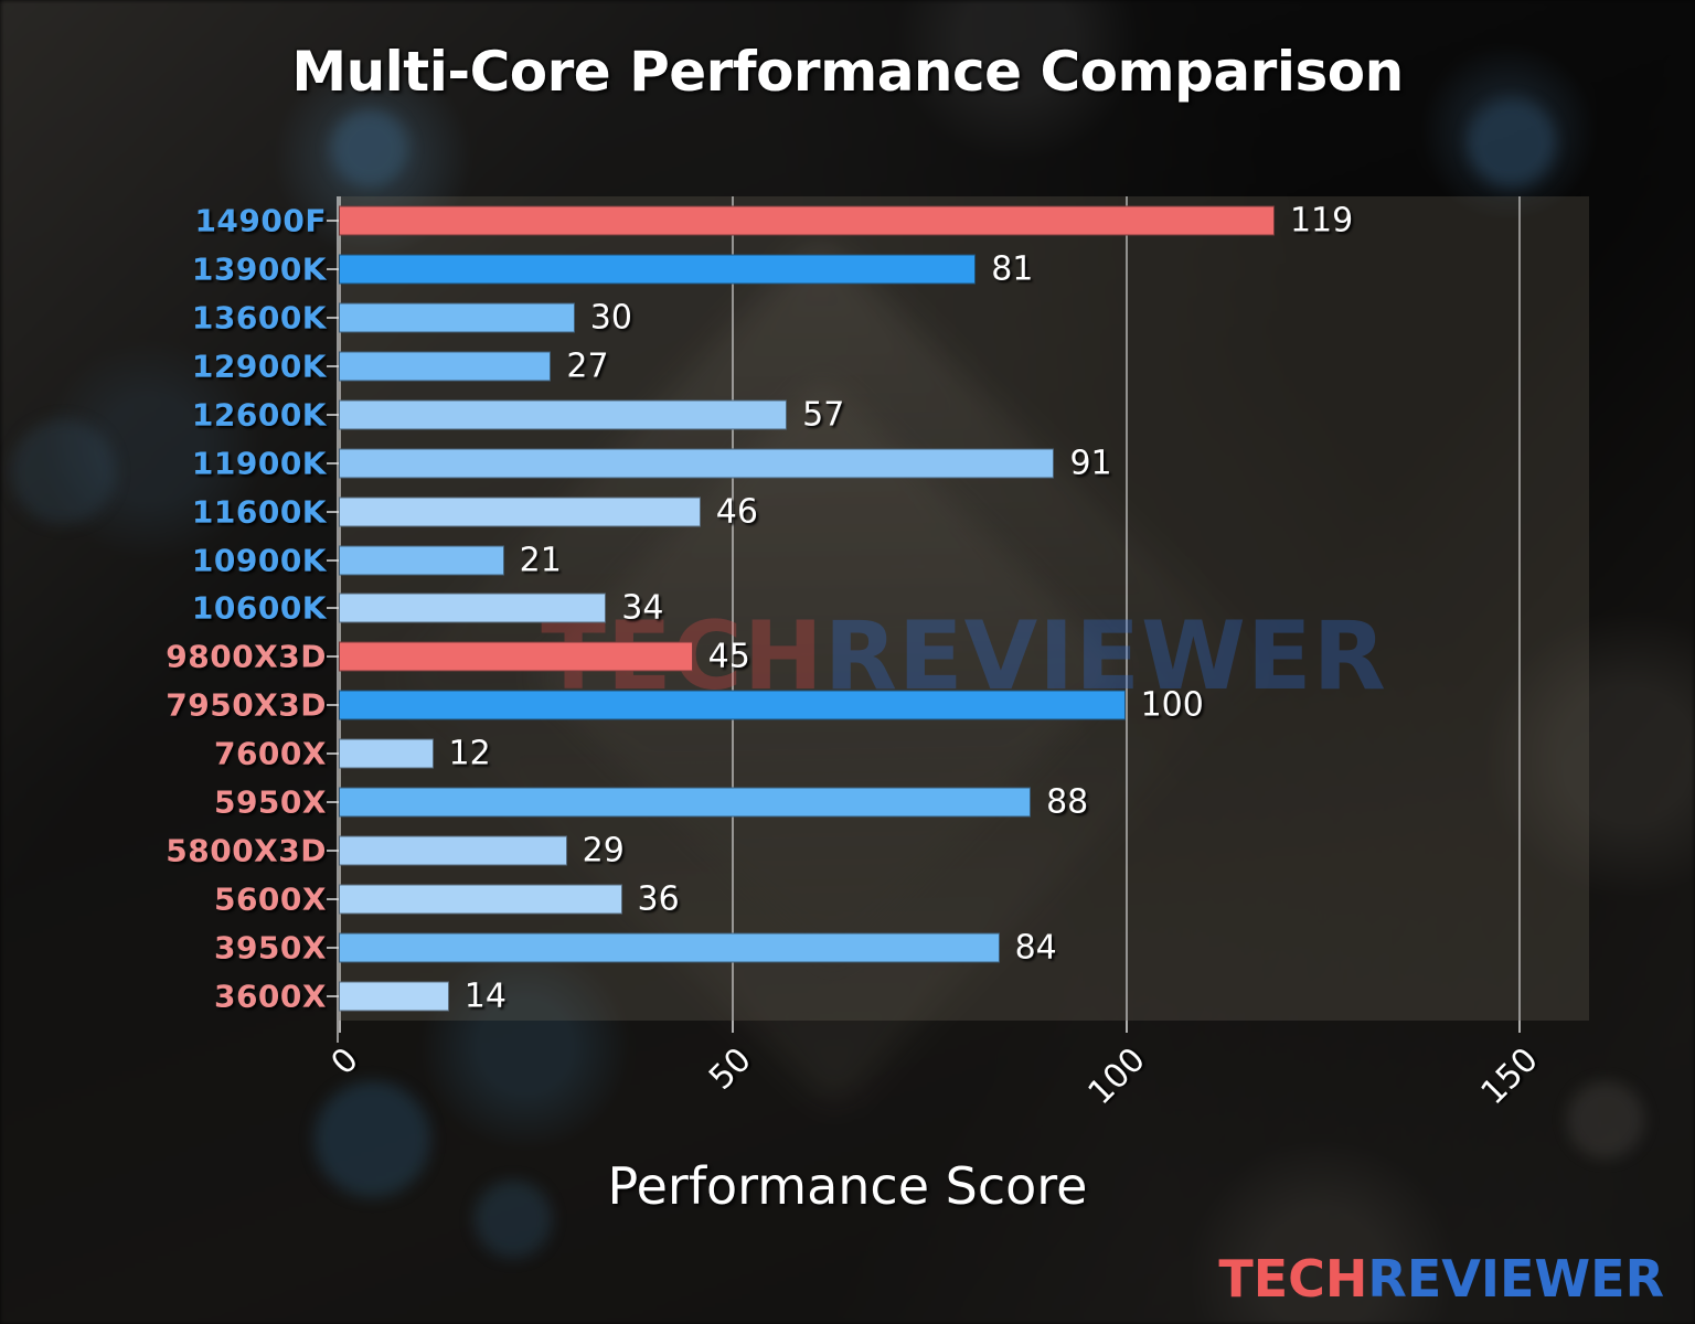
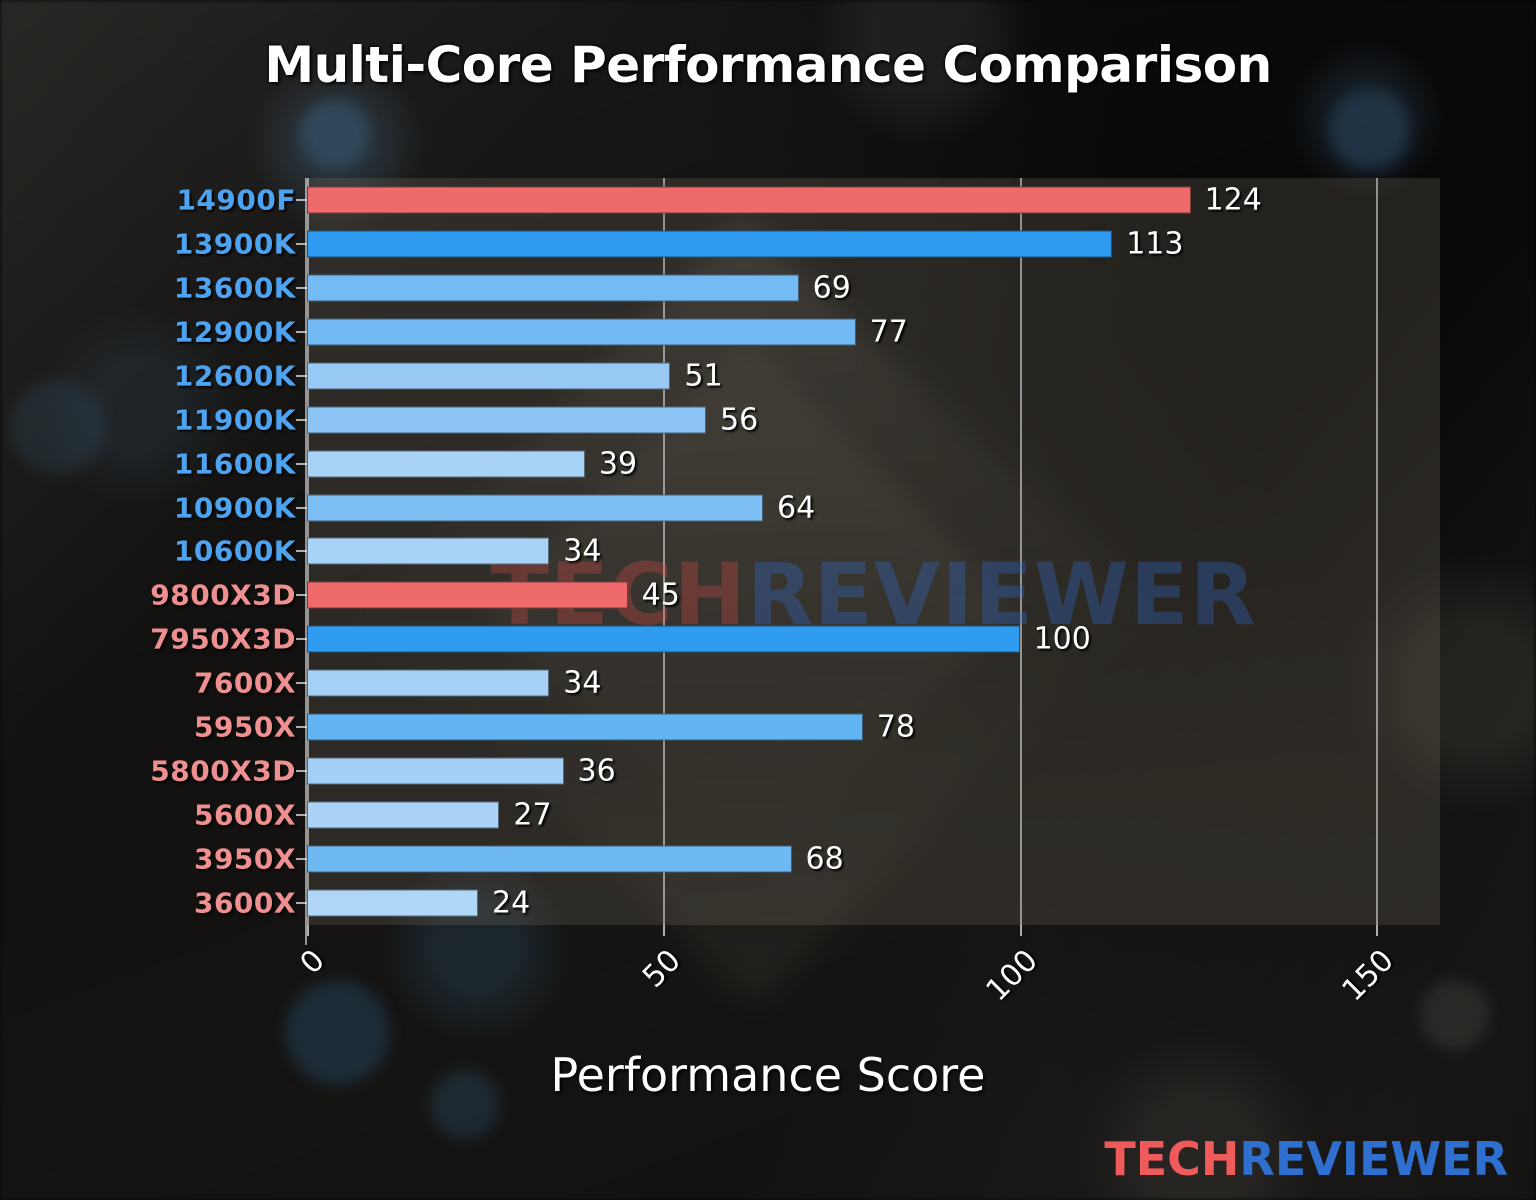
14900F: 119 -> 124
13900K: 81 -> 113
13600K: 30 -> 69
12900K: 27 -> 77
12600K: 57 -> 51
11900K: 91 -> 56
11600K: 46 -> 39
10900K: 21 -> 64
7600X: 12 -> 34
5950X: 88 -> 78
5800X3D: 29 -> 36
5600X: 36 -> 27
3950X: 84 -> 68
3600X: 14 -> 24
